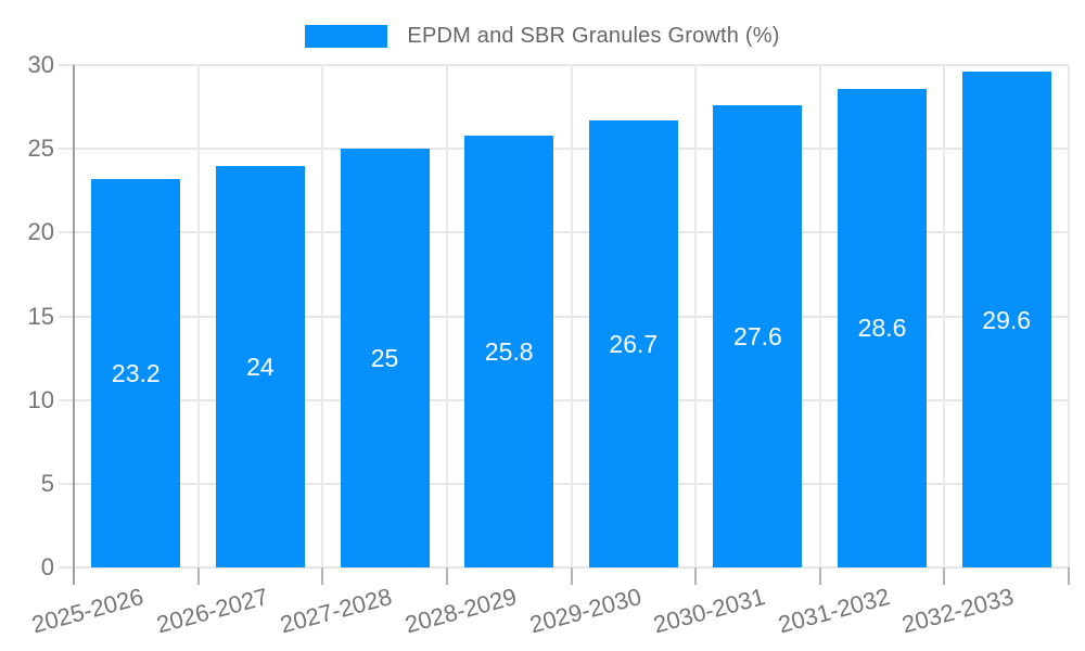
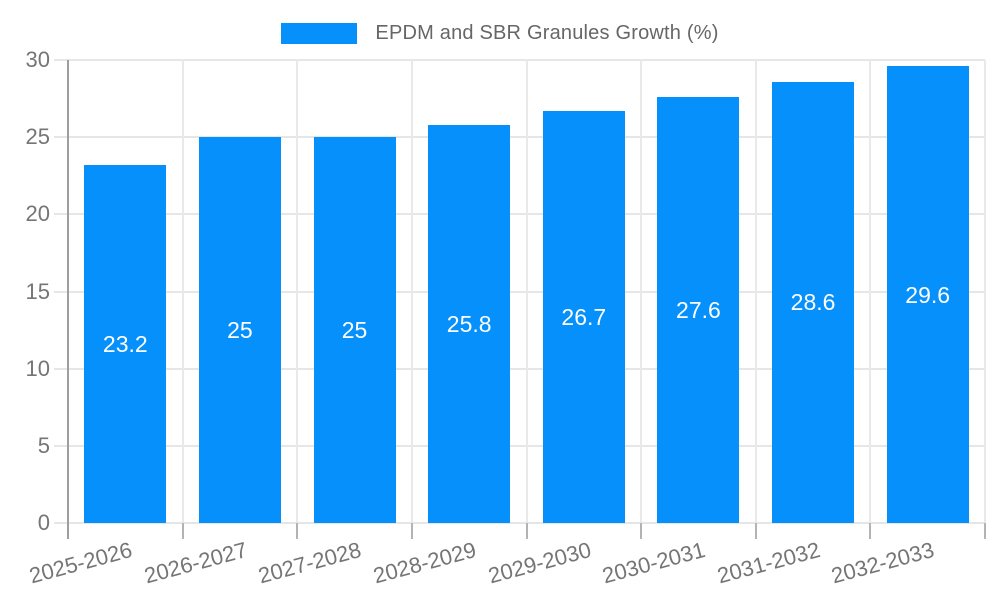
2026-2027: 24 -> 25
